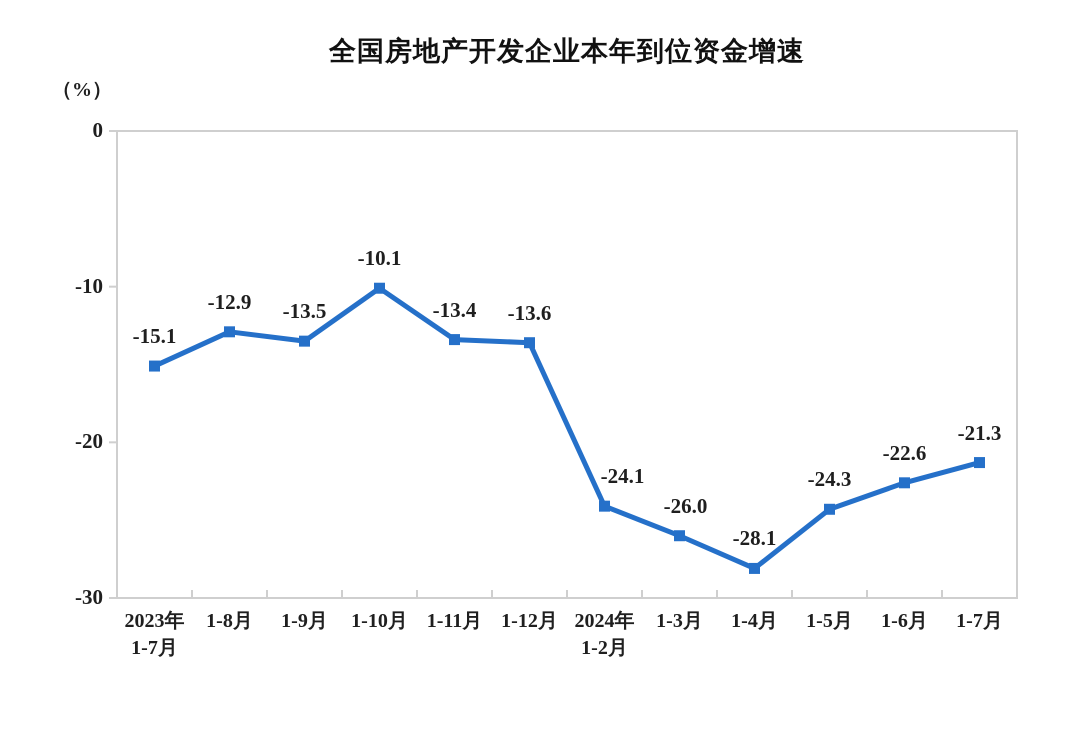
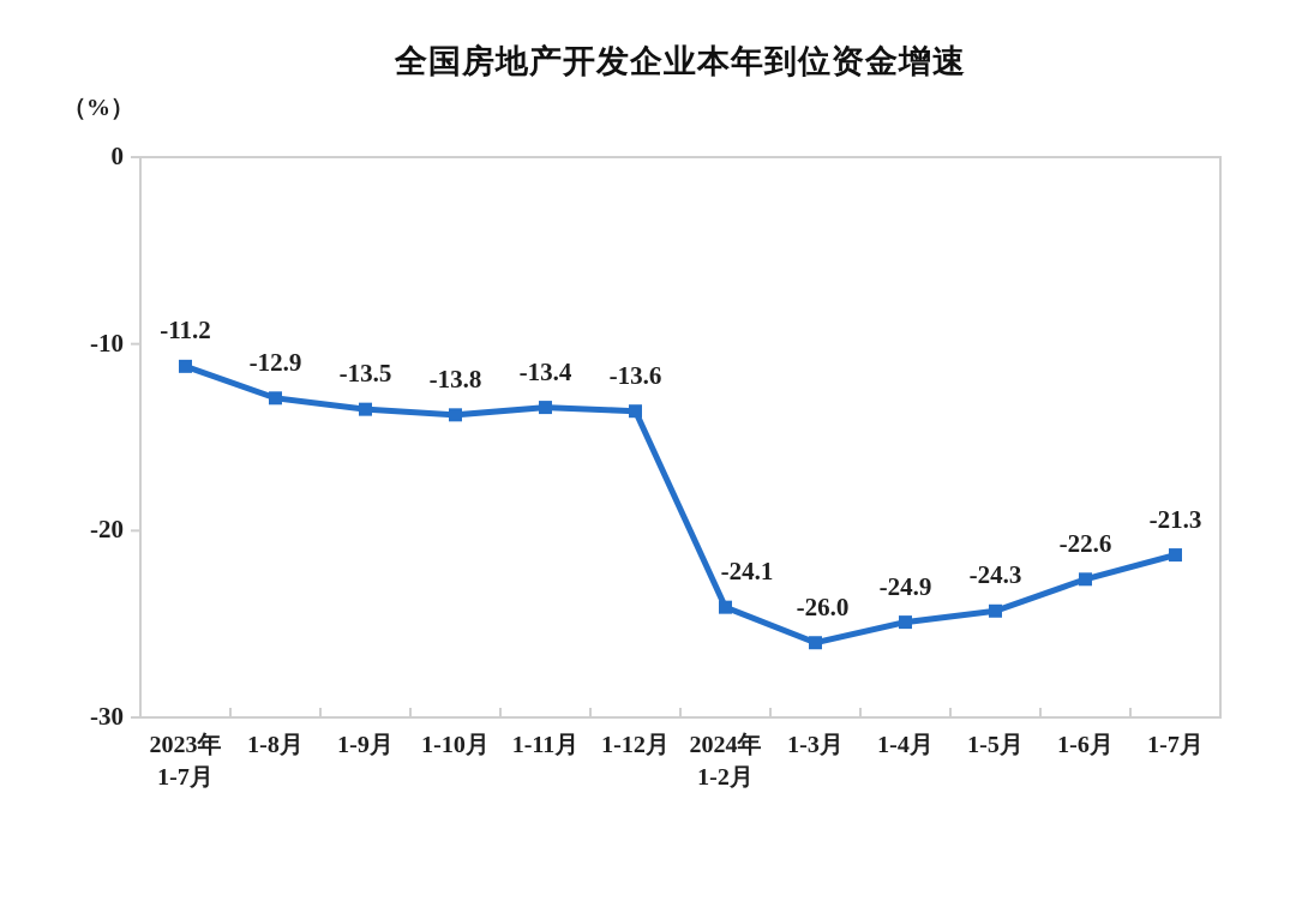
2023年 1-7月: -15.1 -> -11.2
1-10月: -10.1 -> -13.8
1-4月: -28.1 -> -24.9
